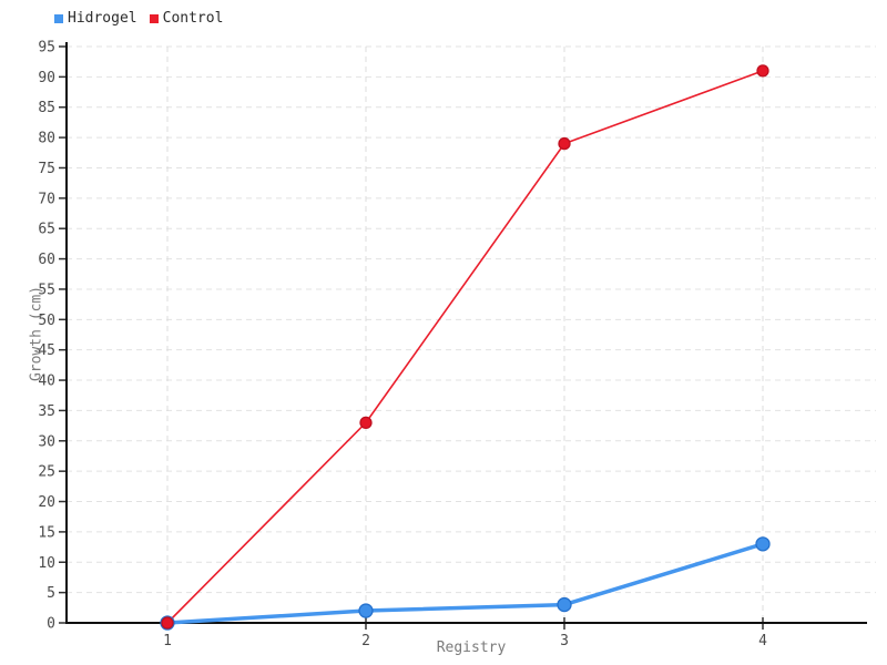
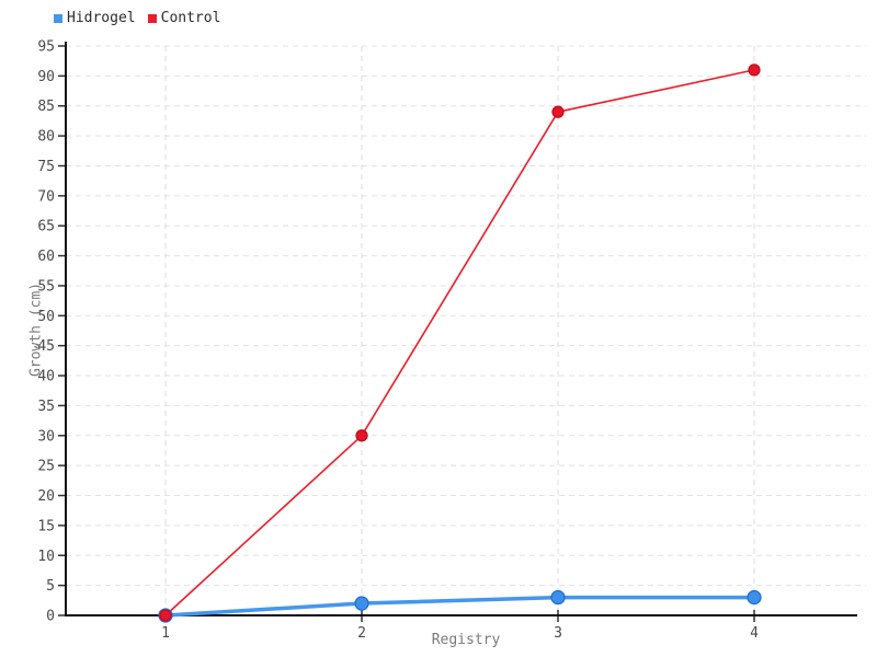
Control/2: 33 -> 30
Control/3: 79 -> 84
Hidrogel/4: 13 -> 3
